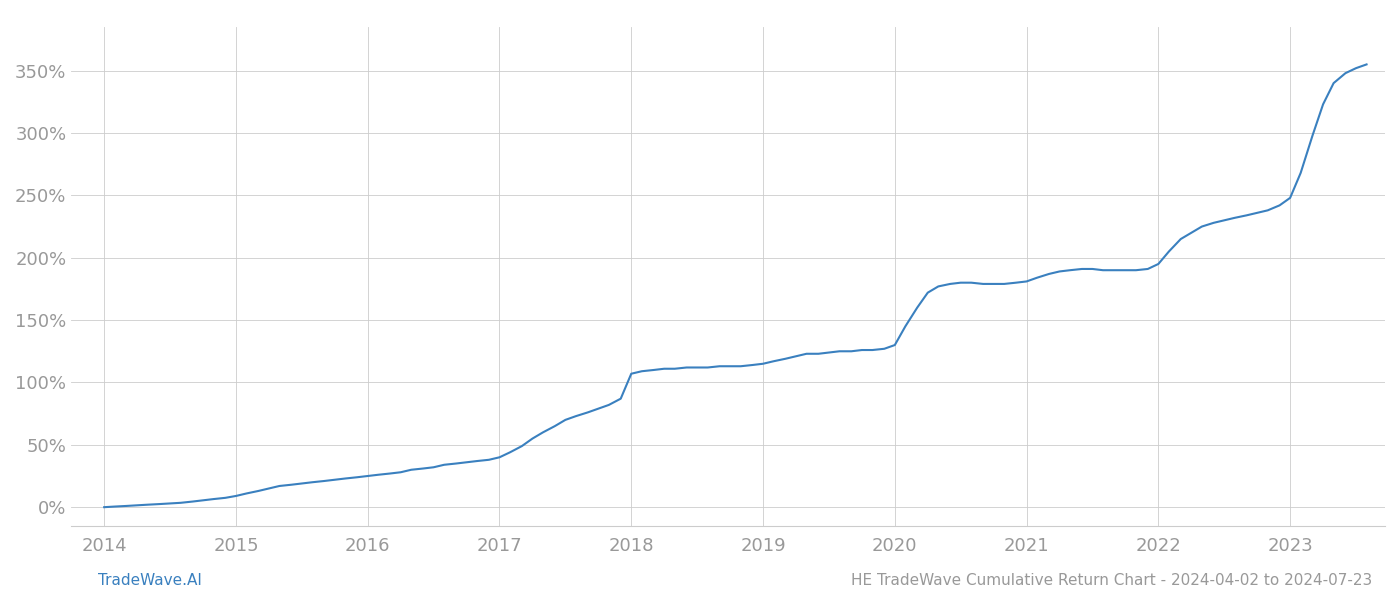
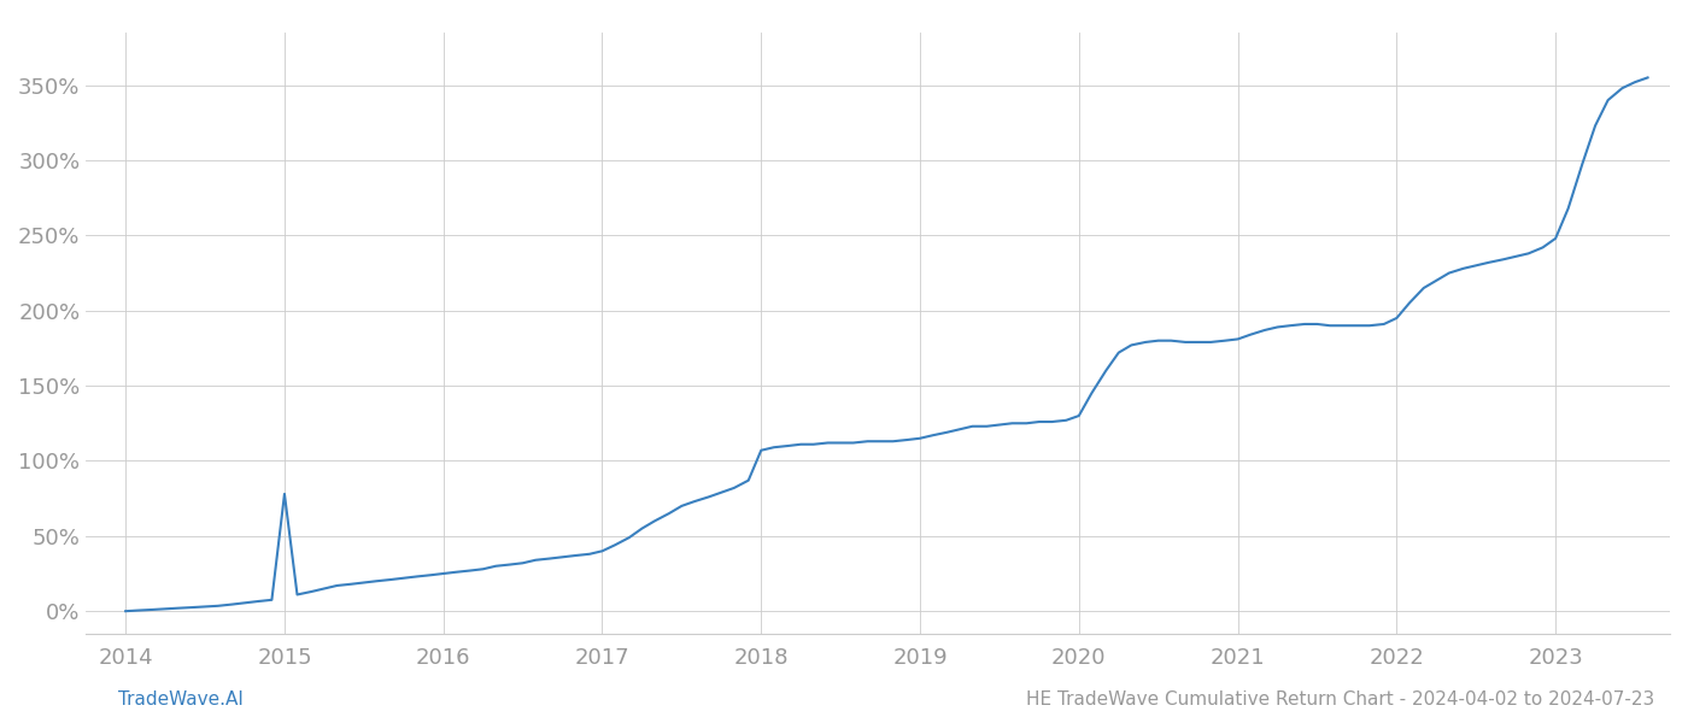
2015: 9% -> 78%
